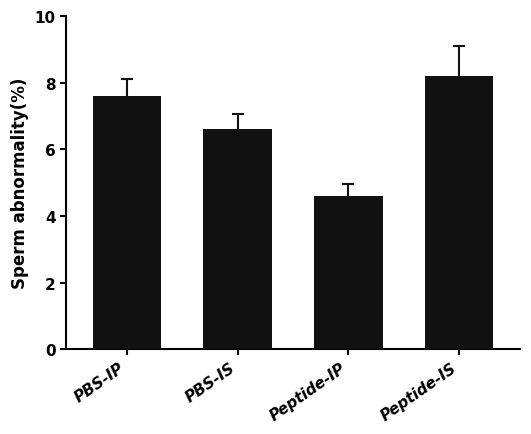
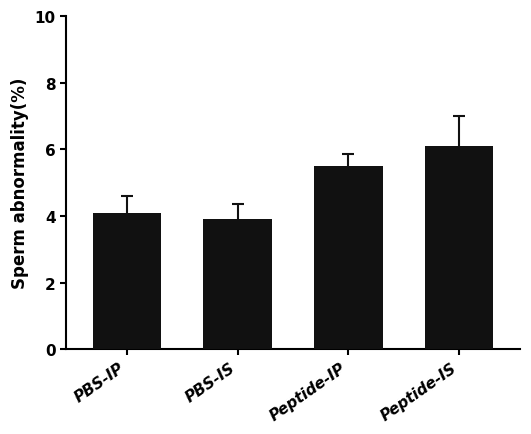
PBS-IP: 7.6 -> 4.1
PBS-IS: 6.6 -> 3.9
Peptide-IP: 4.6 -> 5.5
Peptide-IS: 8.2 -> 6.1
